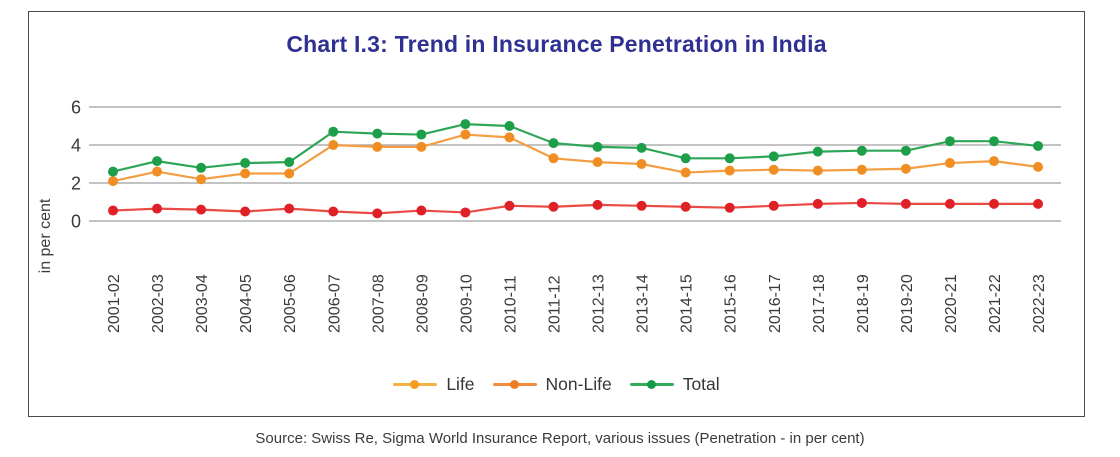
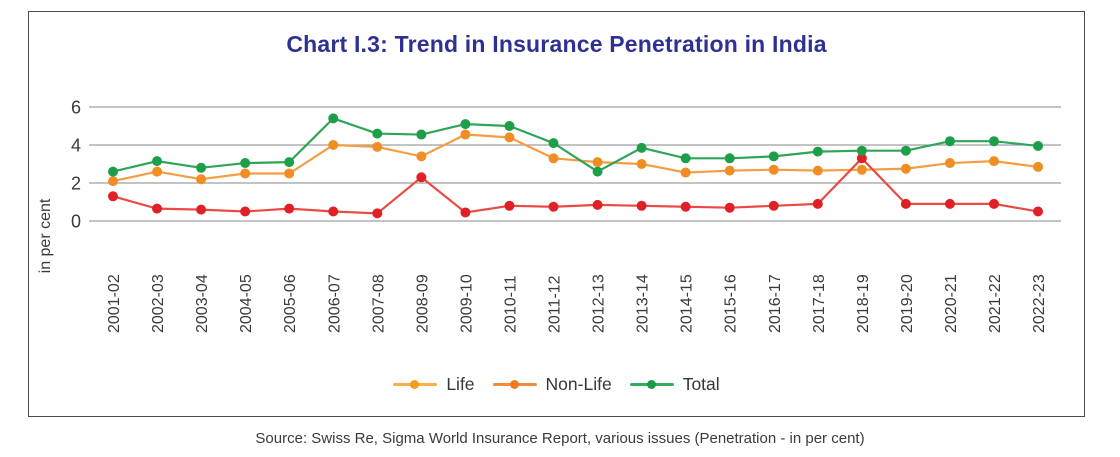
Non-Life/2001-02: 0.6 -> 1.3
Total/2006-07: 4.7 -> 5.4
Life/2008-09: 3.9 -> 3.4
Non-Life/2008-09: 0.6 -> 2.3
Total/2012-13: 3.9 -> 2.6
Non-Life/2018-19: 0.9 -> 3.3
Non-Life/2022-23: 0.9 -> 0.5
